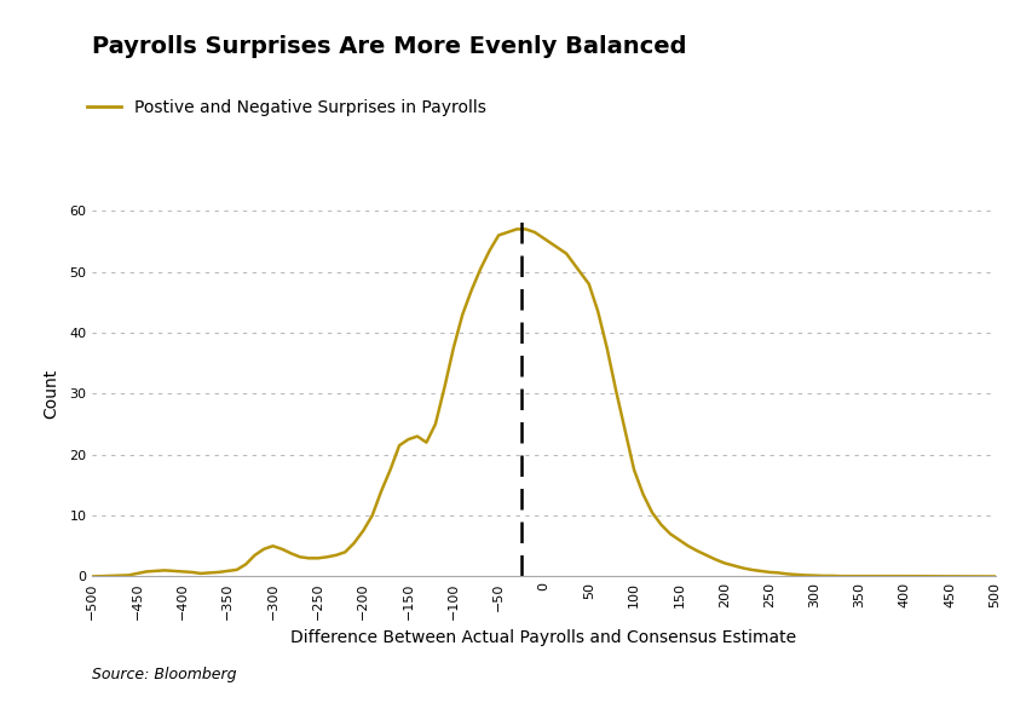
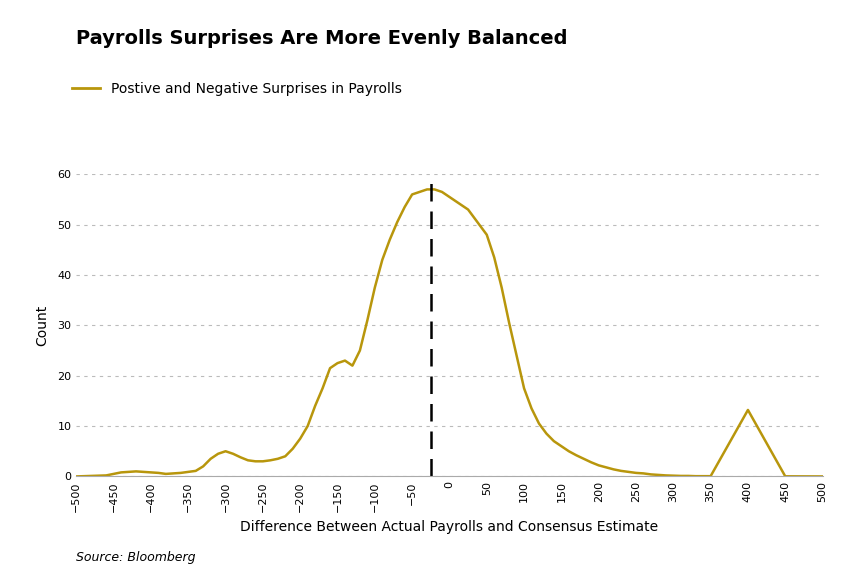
400: 0.1 -> 13.2
